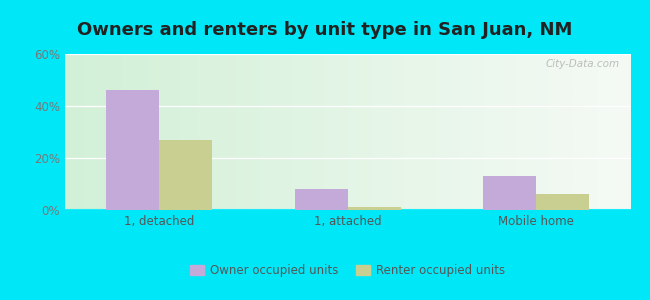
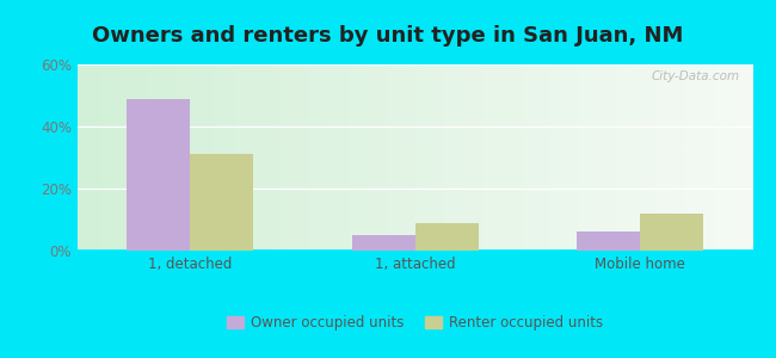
Owner occupied units/1, detached: 46% -> 49%
Renter occupied units/1, detached: 27% -> 31%
Owner occupied units/1, attached: 8% -> 5%
Renter occupied units/1, attached: 1% -> 9%
Owner occupied units/Mobile home: 13% -> 6%
Renter occupied units/Mobile home: 6% -> 12%
